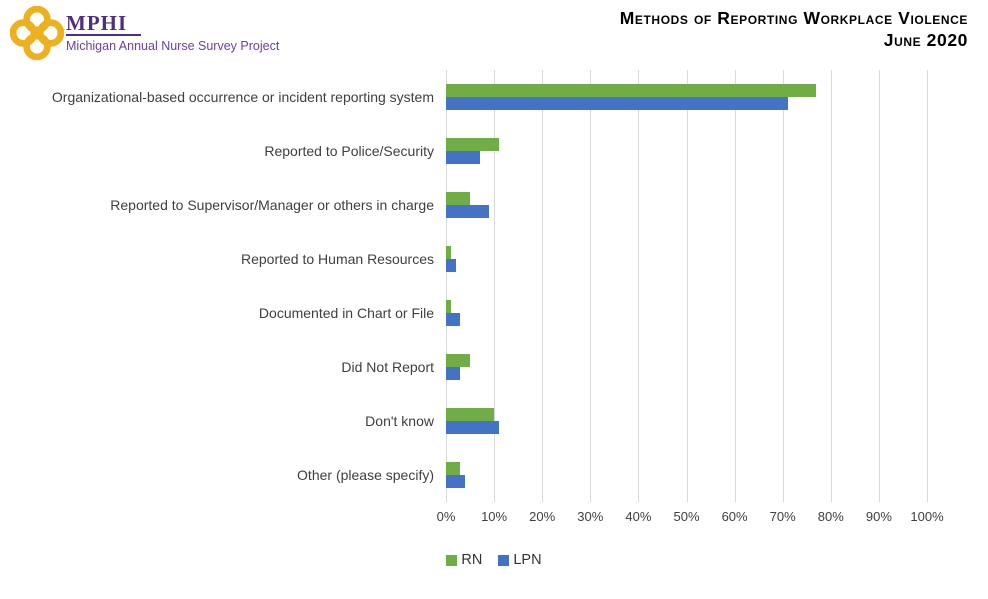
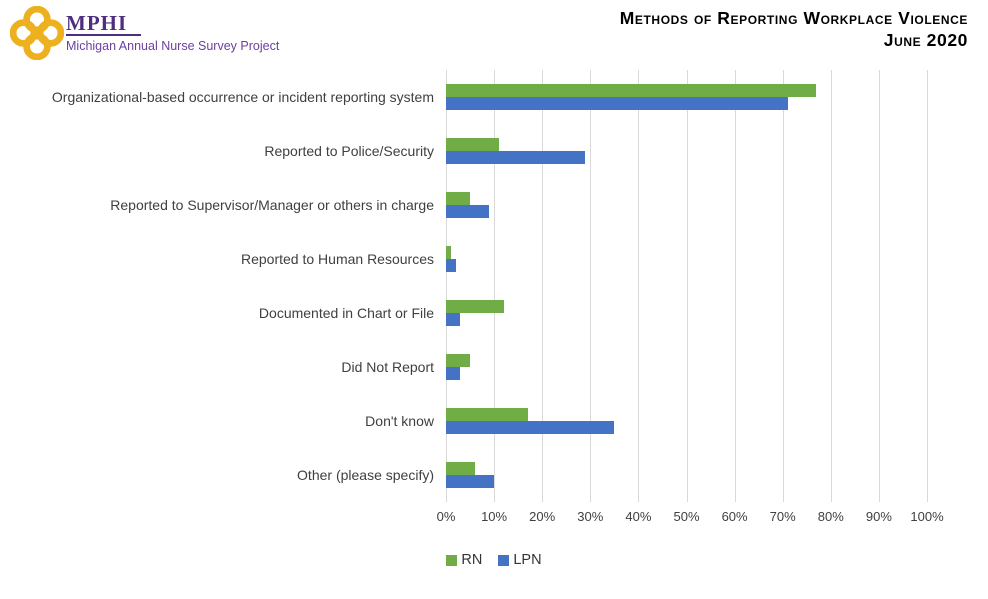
LPN/Reported to Police/Security: 7% -> 29%
RN/Documented in Chart or File: 1% -> 12%
RN/Don't know: 10% -> 17%
LPN/Don't know: 11% -> 35%
RN/Other (please specify): 3% -> 6%
LPN/Other (please specify): 4% -> 10%
